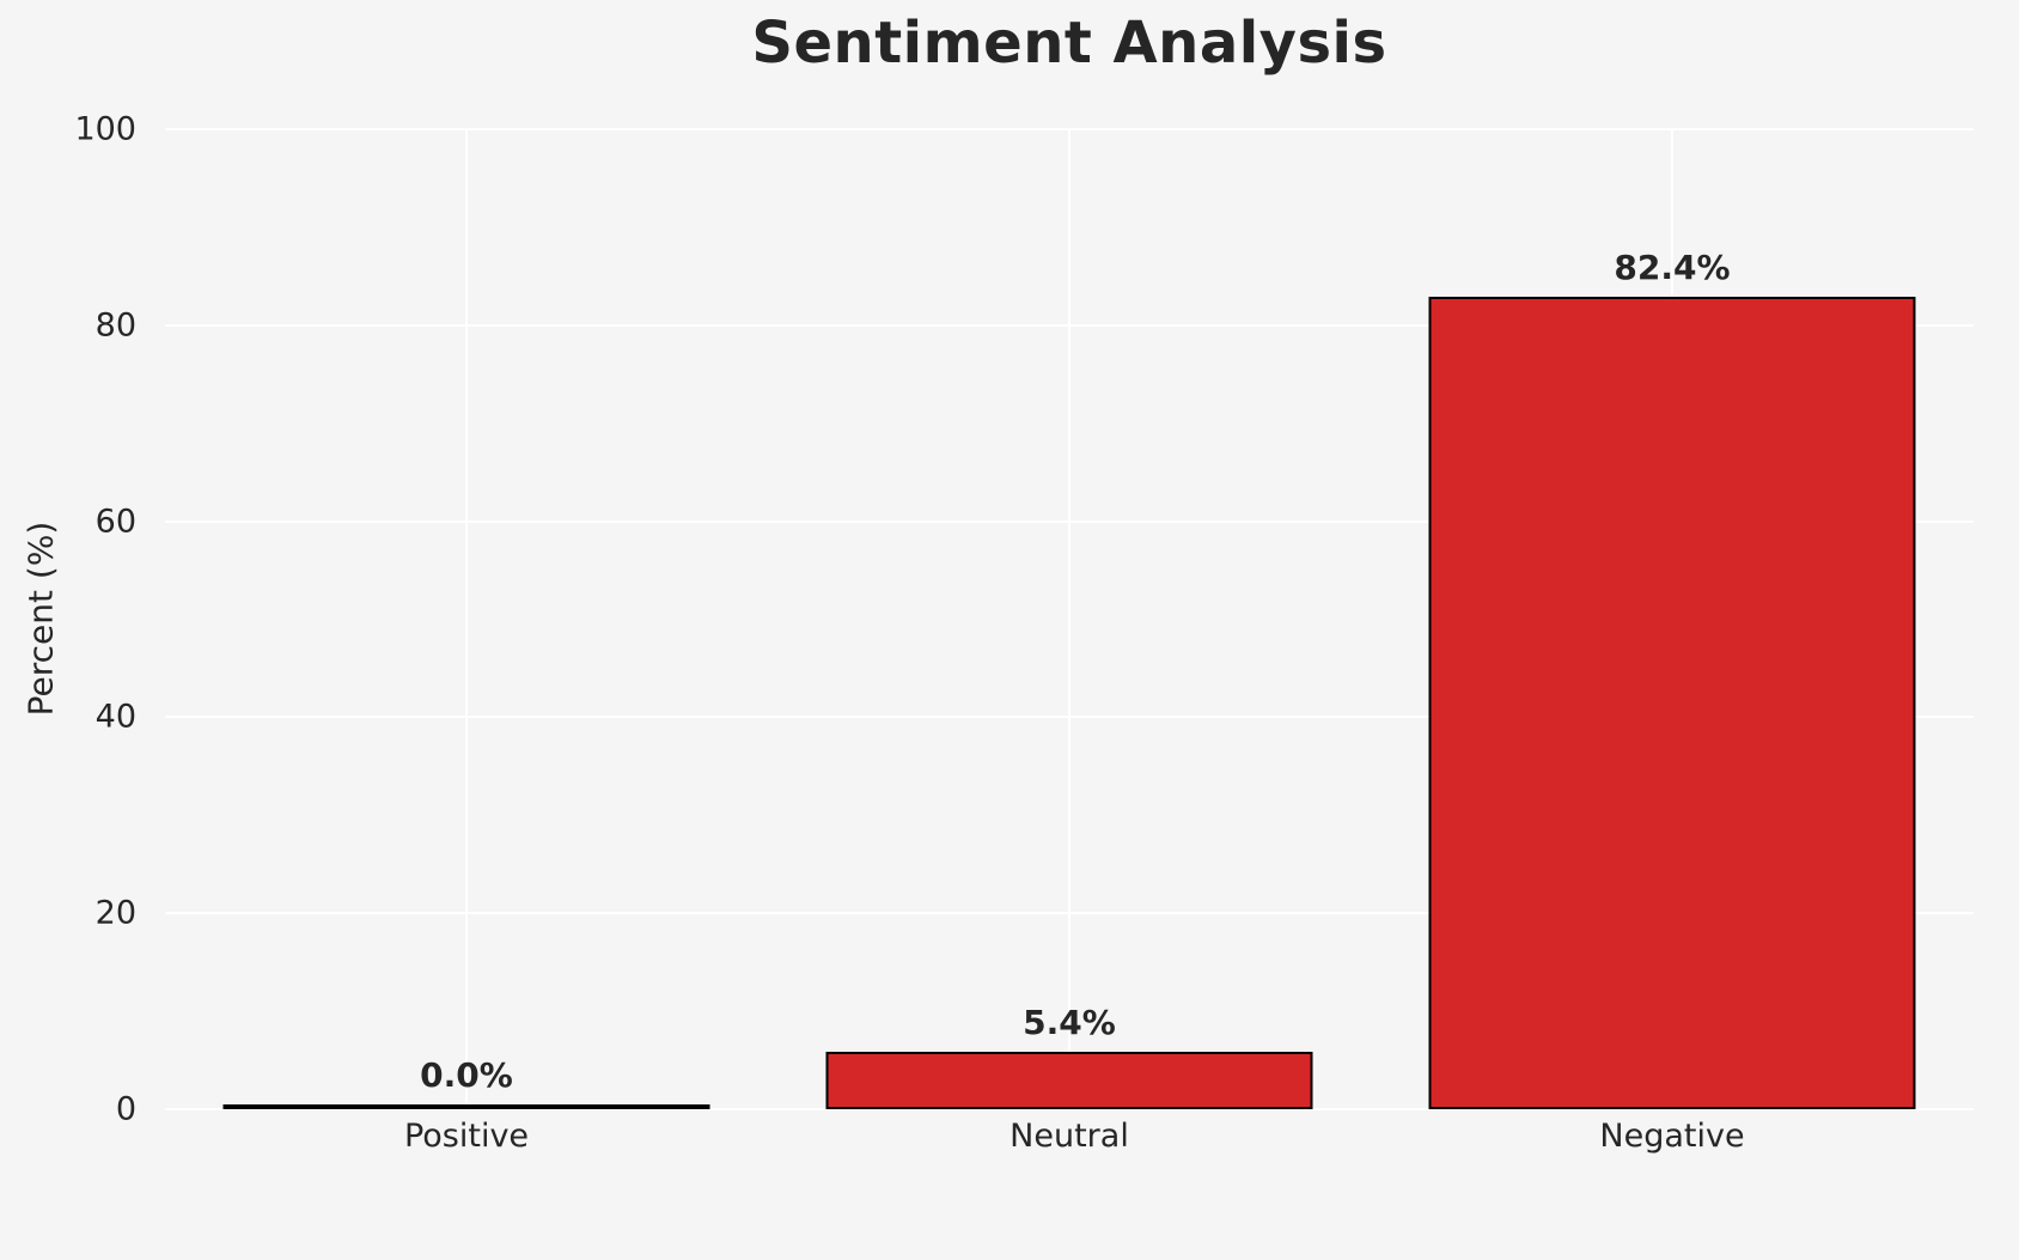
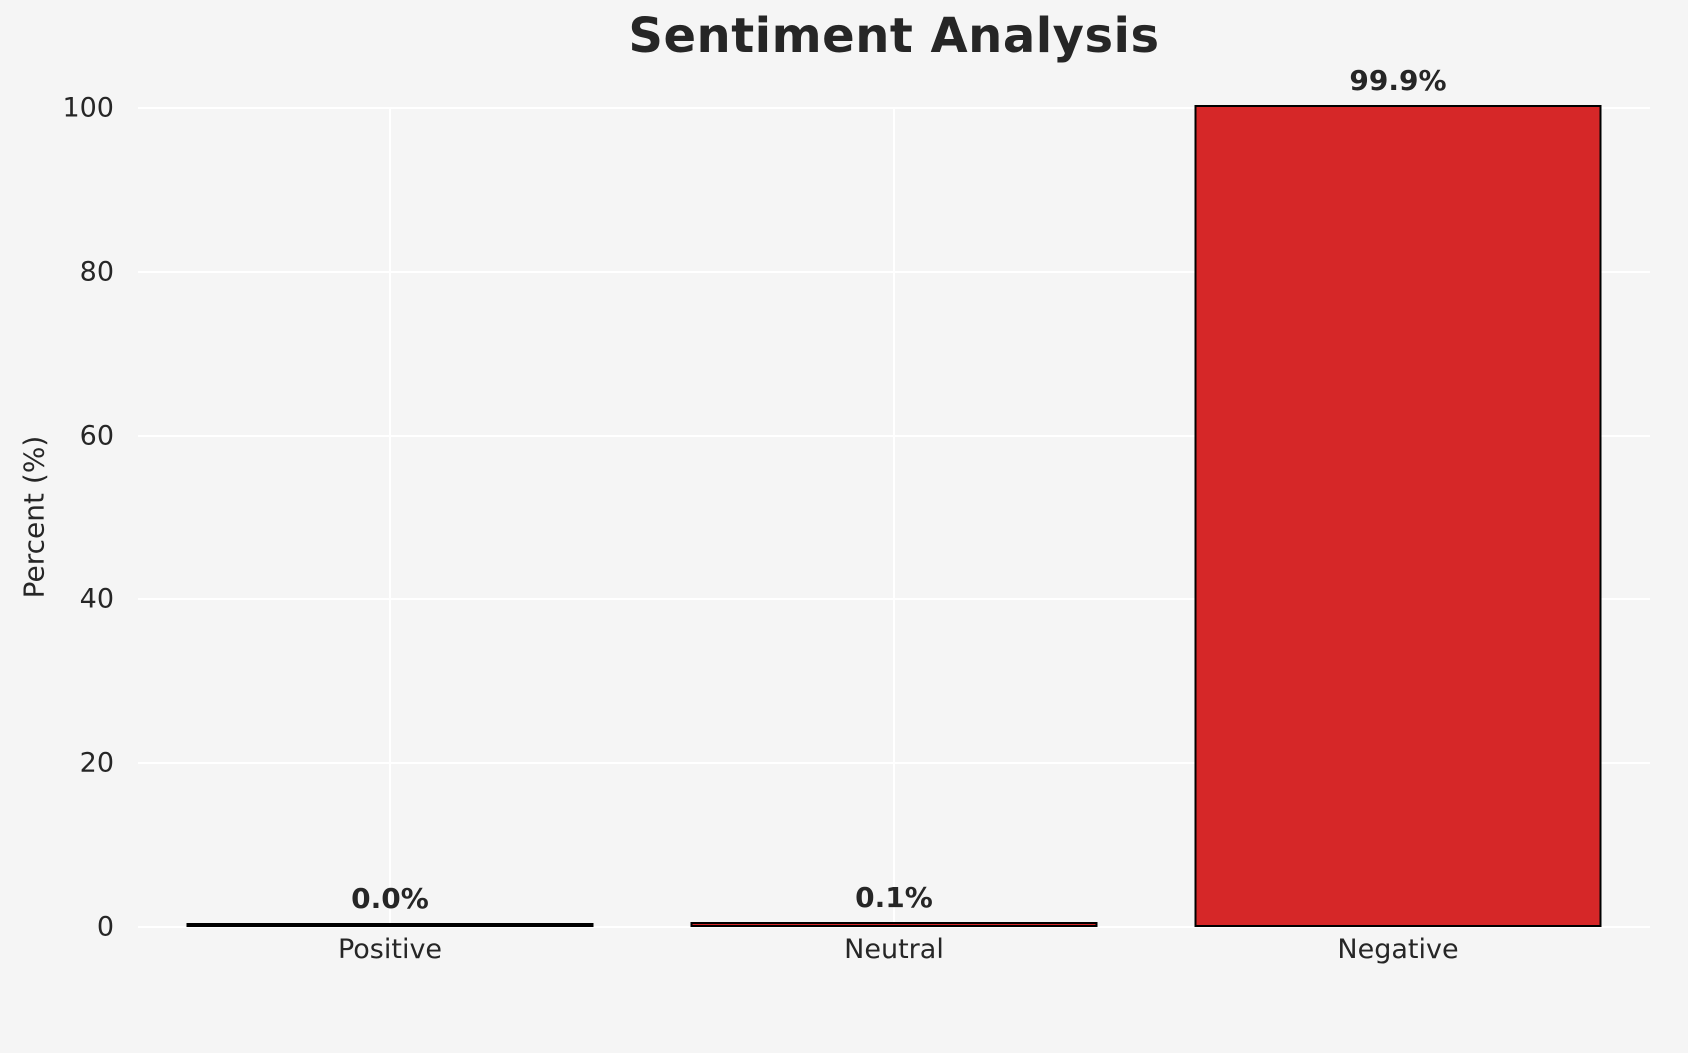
Neutral: 5.4% -> 0.1%
Negative: 82.4% -> 99.9%
